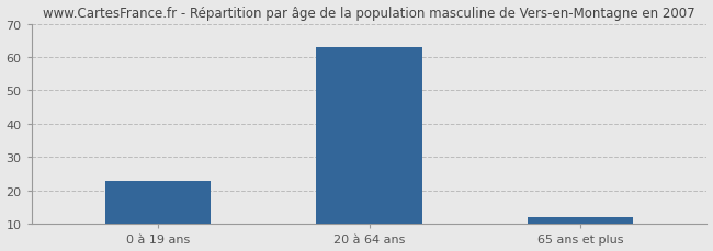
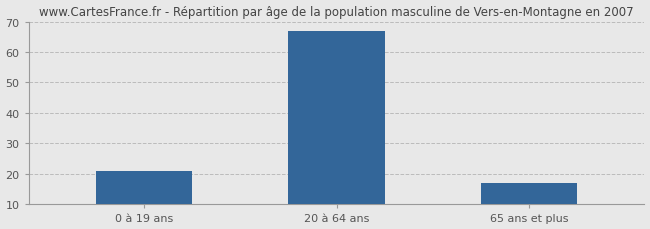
0 à 19 ans: 23 -> 21
20 à 64 ans: 63 -> 67
65 ans et plus: 12 -> 17
